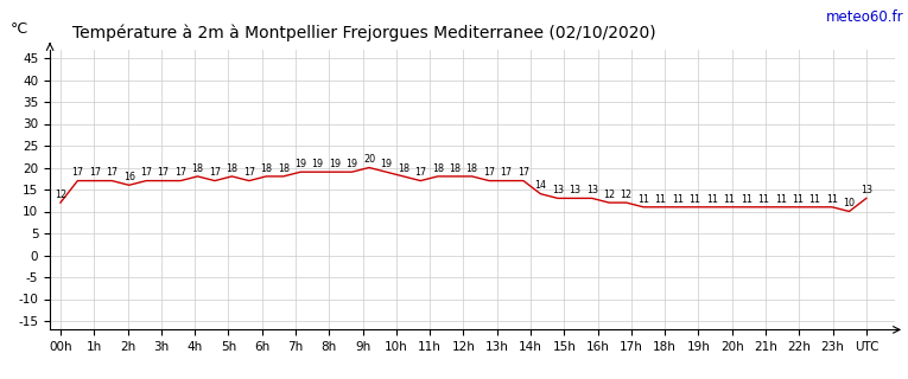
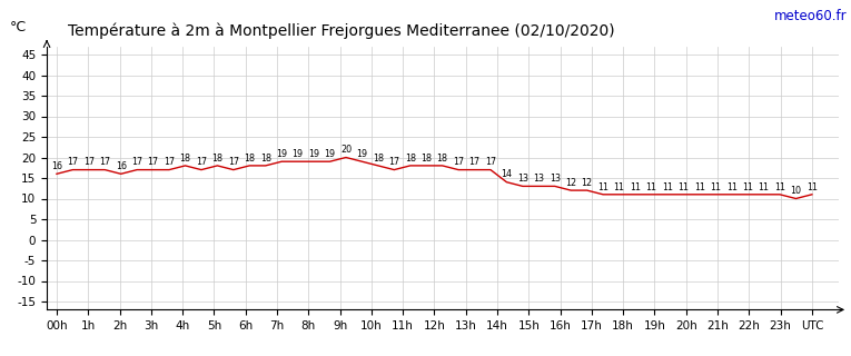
00h: 12 -> 16
UTC: 13 -> 11
